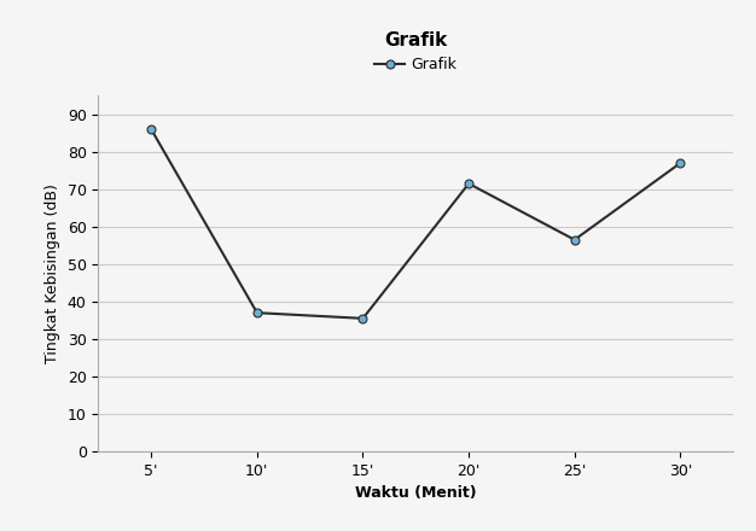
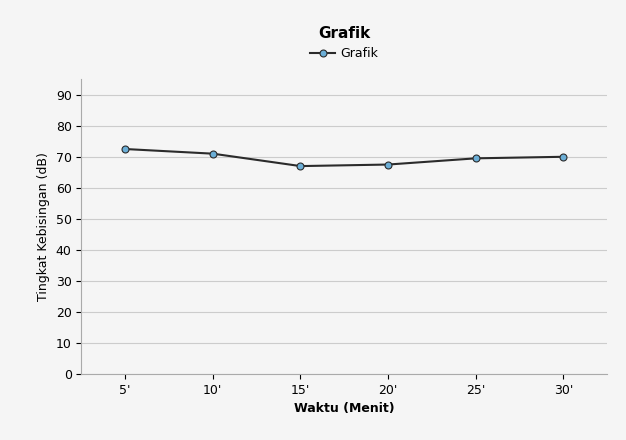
5': 86.0 -> 72.5
10': 37.0 -> 71.0
15': 35.5 -> 67.0
20': 71.5 -> 67.5
25': 56.5 -> 69.5
30': 77.0 -> 70.0
